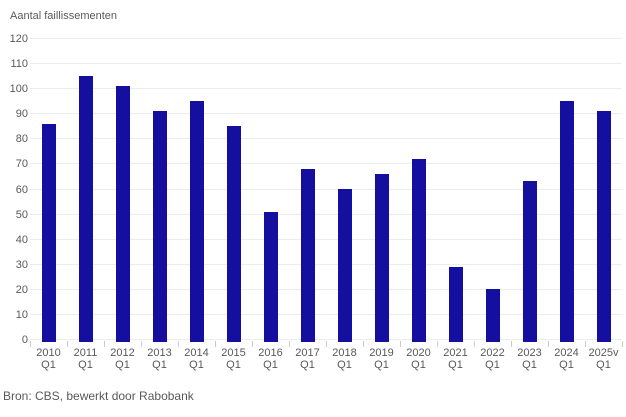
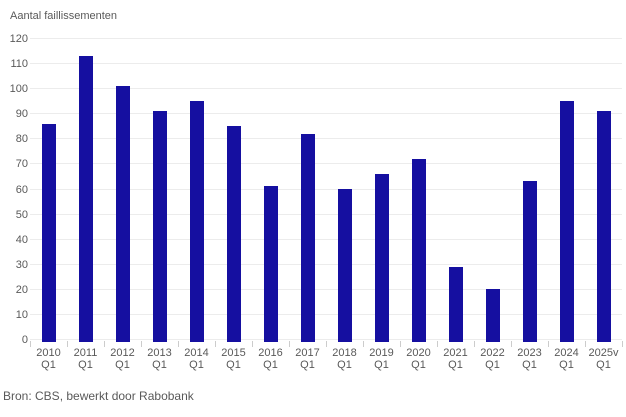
2011 Q1: 106 -> 114
2016 Q1: 52 -> 62
2017 Q1: 69 -> 83
